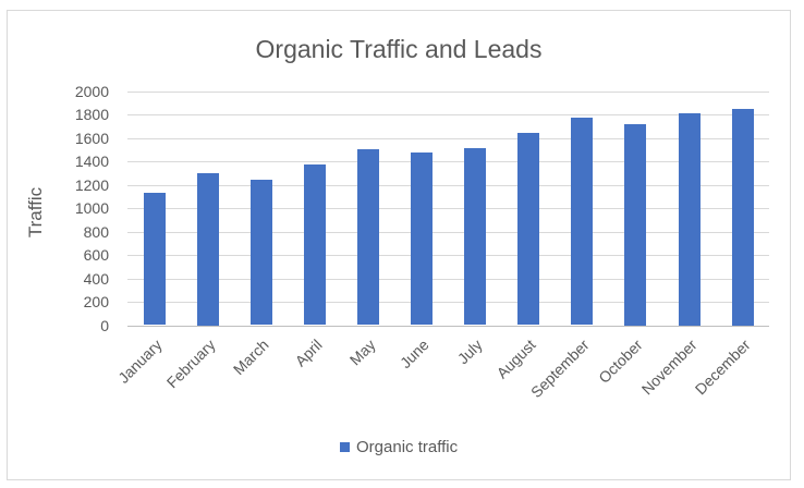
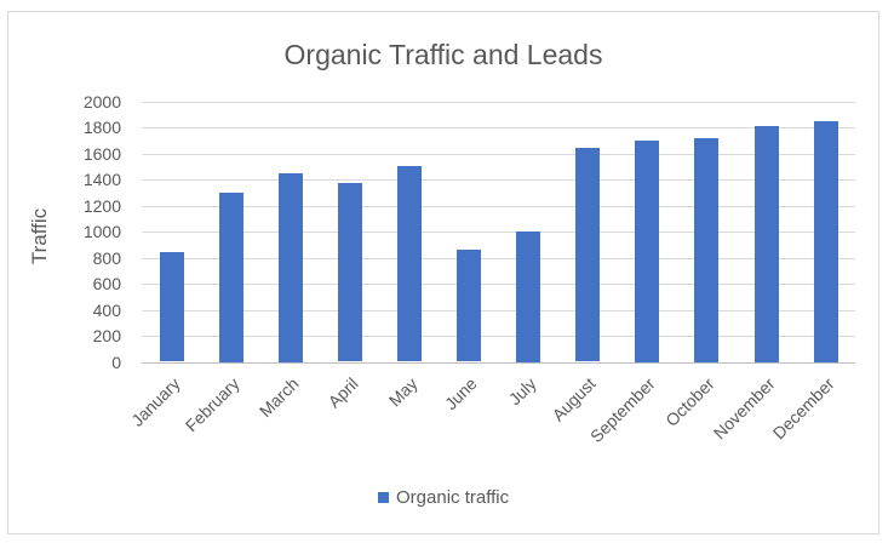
January: 1130 -> 840
March: 1240 -> 1450
June: 1470 -> 860
July: 1510 -> 1000
September: 1770 -> 1700
